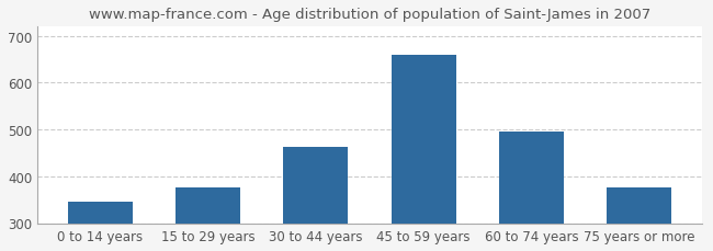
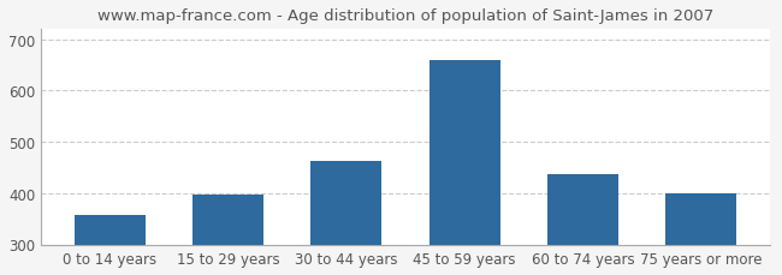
0 to 14 years: 345 -> 358
15 to 29 years: 375 -> 398
60 to 74 years: 495 -> 437
75 years or more: 375 -> 400
